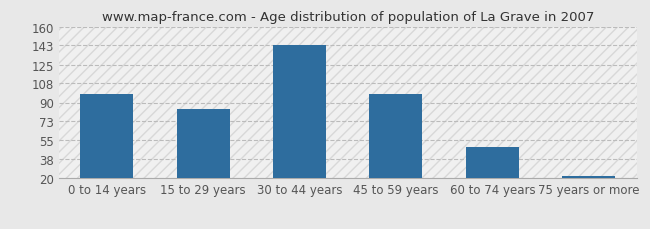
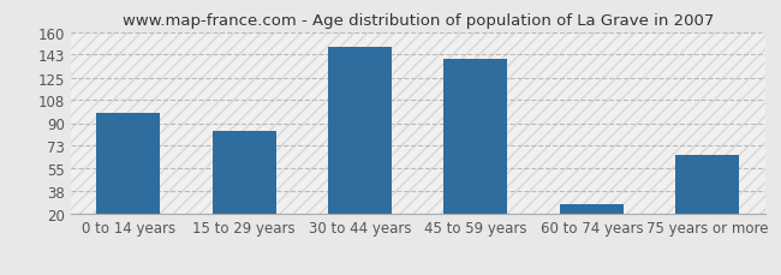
30 to 44 years: 143 -> 149
45 to 59 years: 98 -> 139
60 to 74 years: 49 -> 28
75 years or more: 22 -> 66
